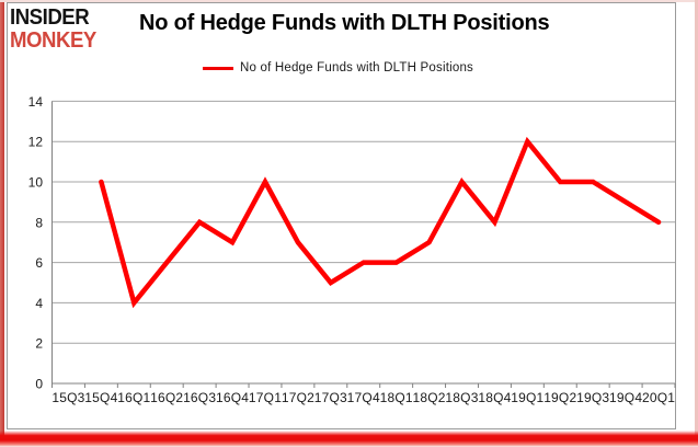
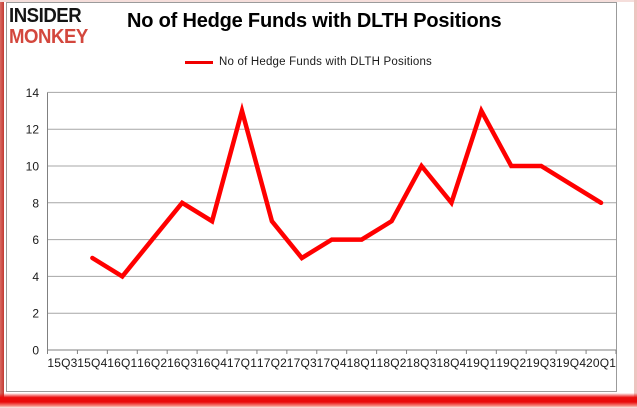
15Q4: 10 -> 5
17Q1: 10 -> 13
19Q1: 12 -> 13
